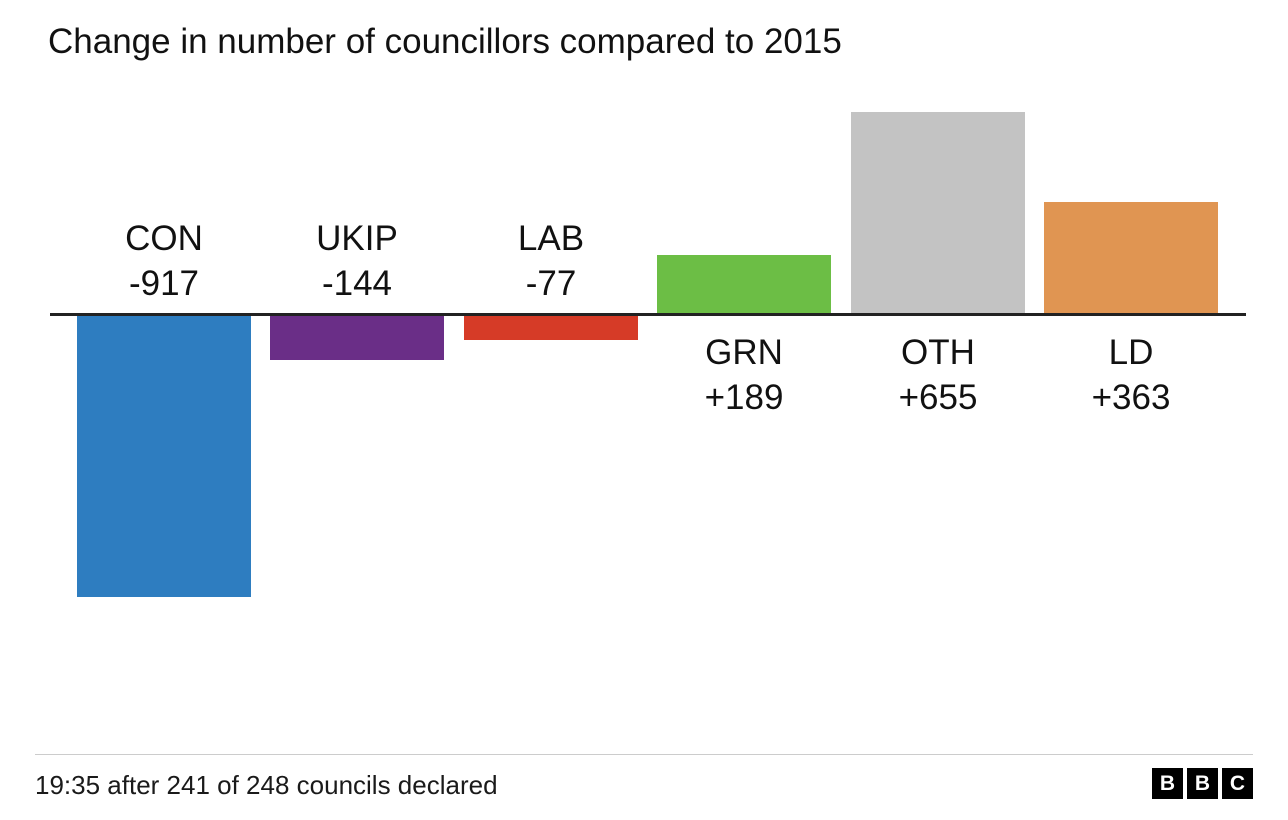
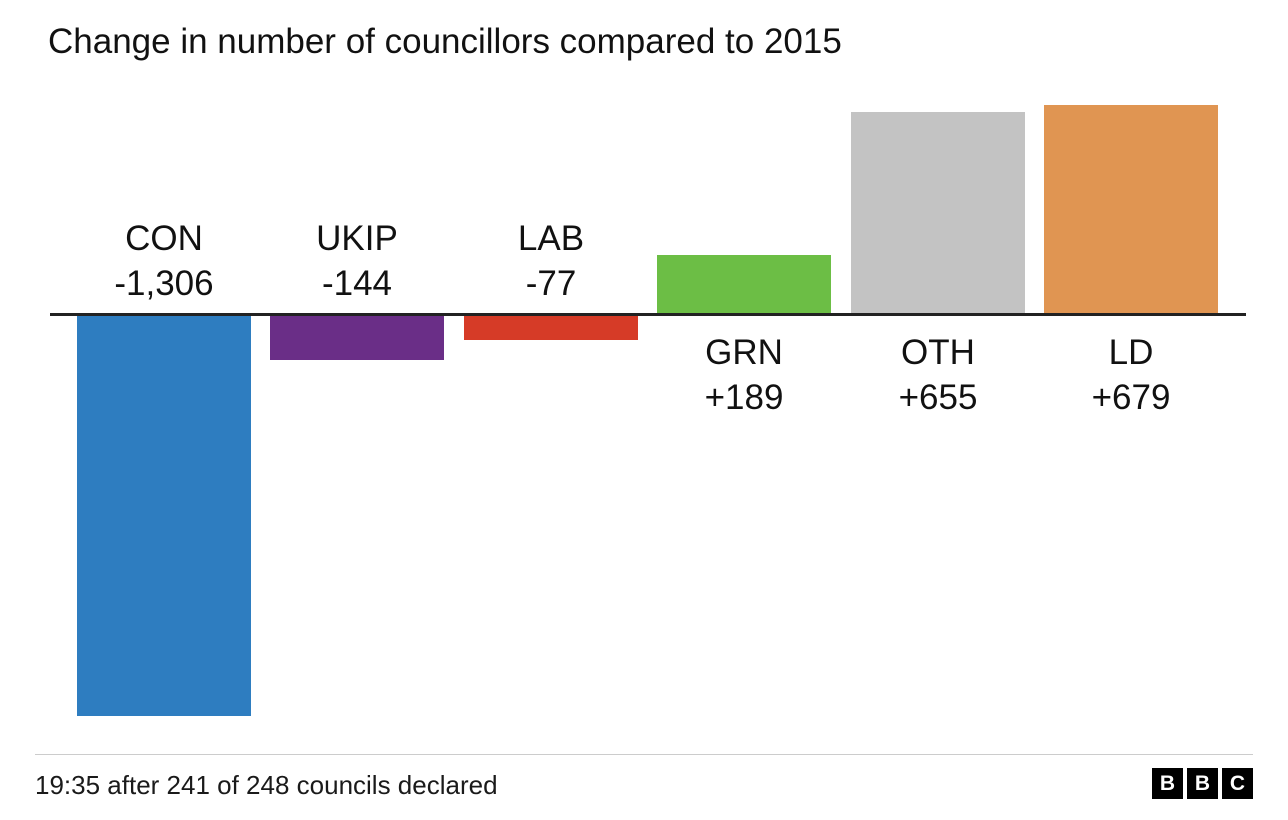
CON: -917 -> -1,306
LD: +363 -> +679
